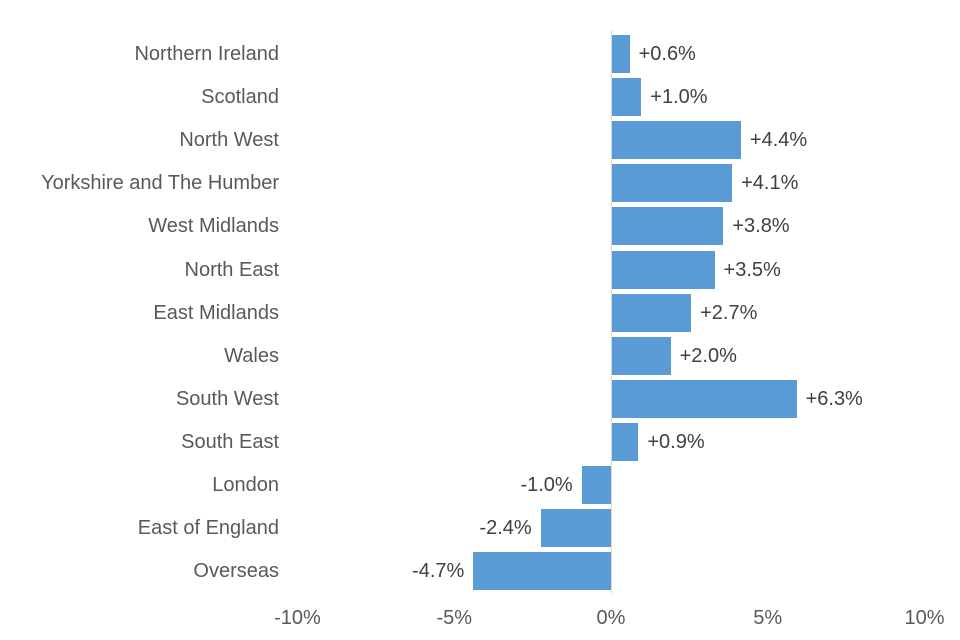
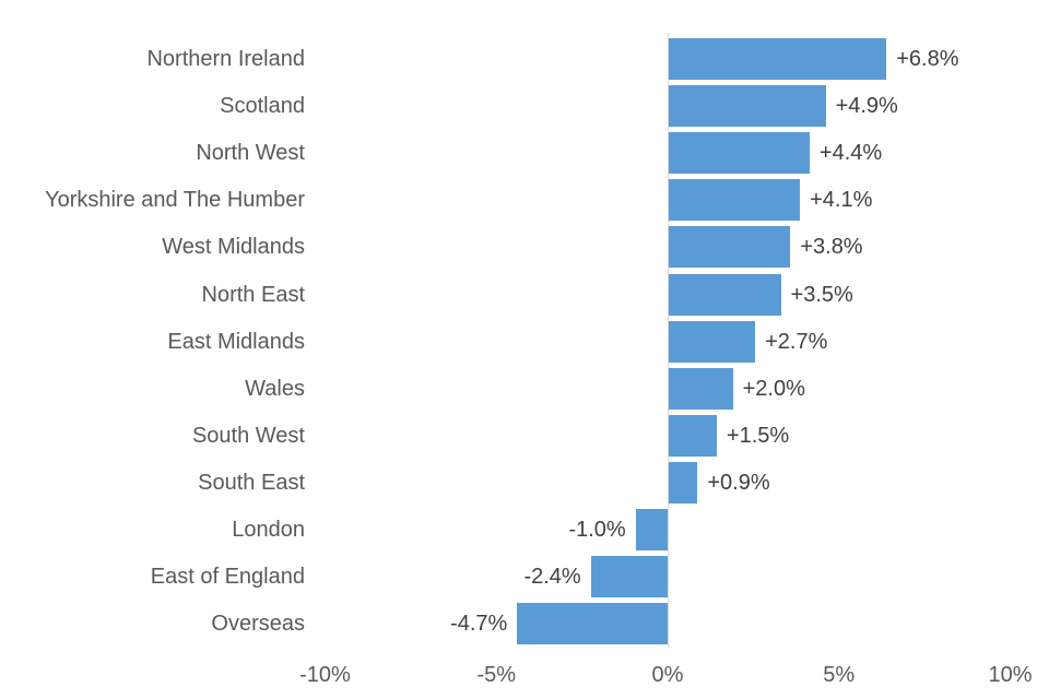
Northern Ireland: +0.6% -> +6.8%
Scotland: +1.0% -> +4.9%
South West: +6.3% -> +1.5%
